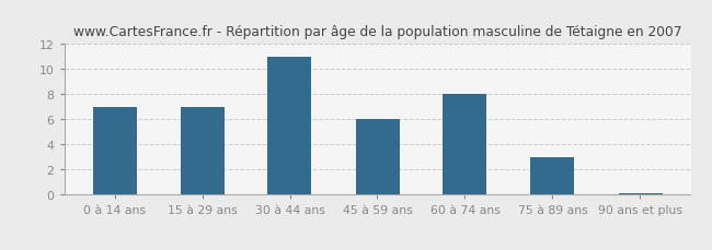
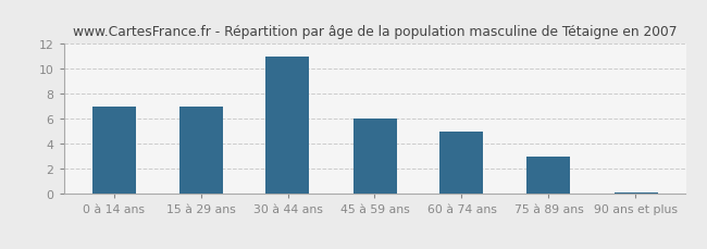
60 à 74 ans: 8.0 -> 5.0
